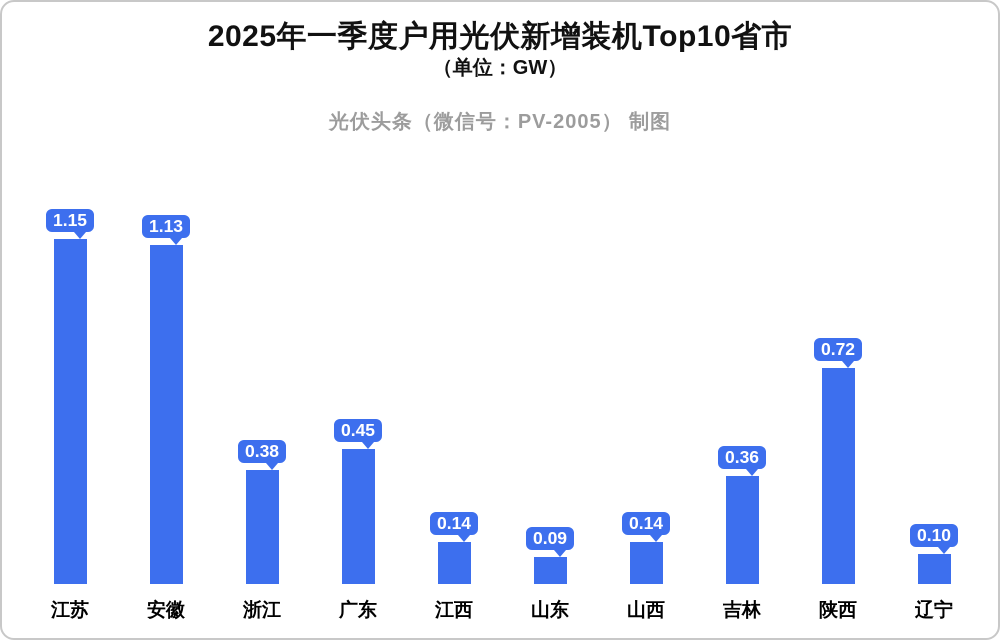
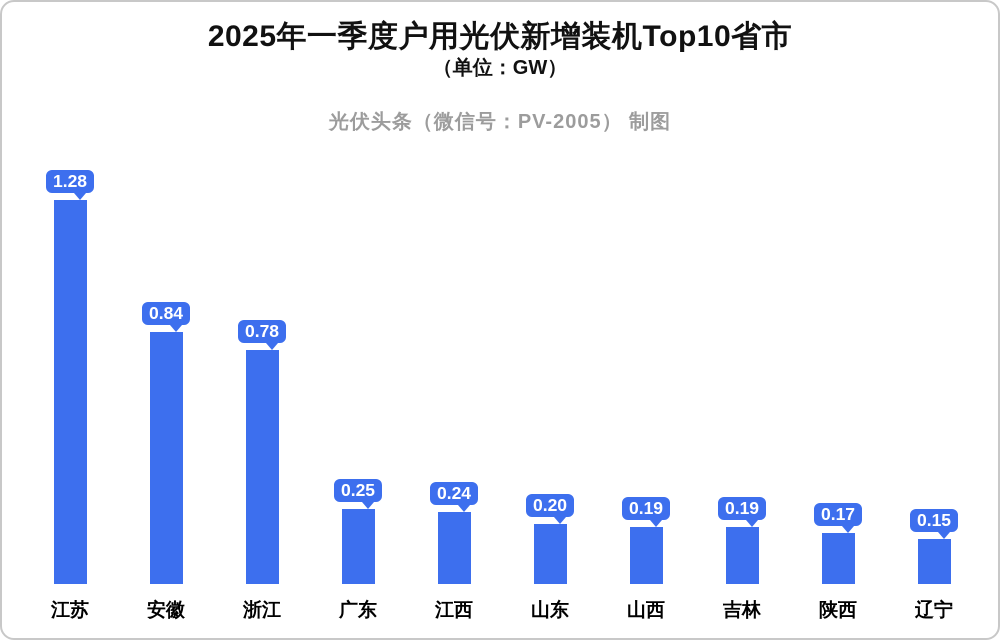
江苏: 1.15 -> 1.28
安徽: 1.13 -> 0.84
浙江: 0.38 -> 0.78
广东: 0.45 -> 0.25
江西: 0.14 -> 0.24
山东: 0.09 -> 0.20
山西: 0.14 -> 0.19
吉林: 0.36 -> 0.19
陕西: 0.72 -> 0.17
辽宁: 0.10 -> 0.15
